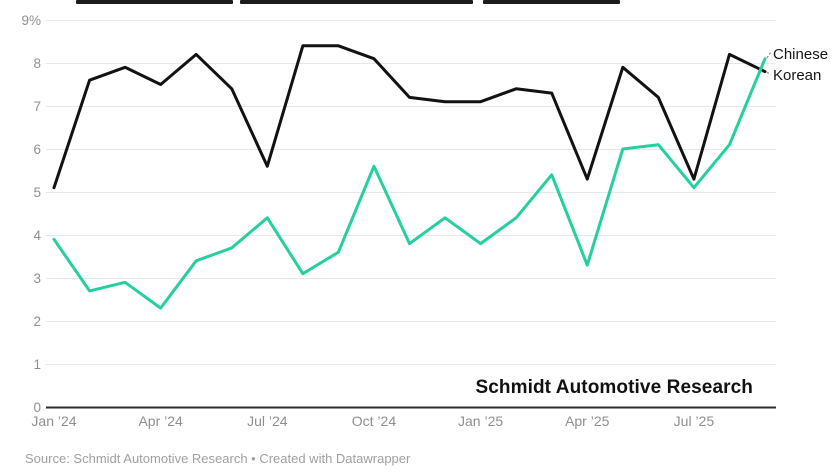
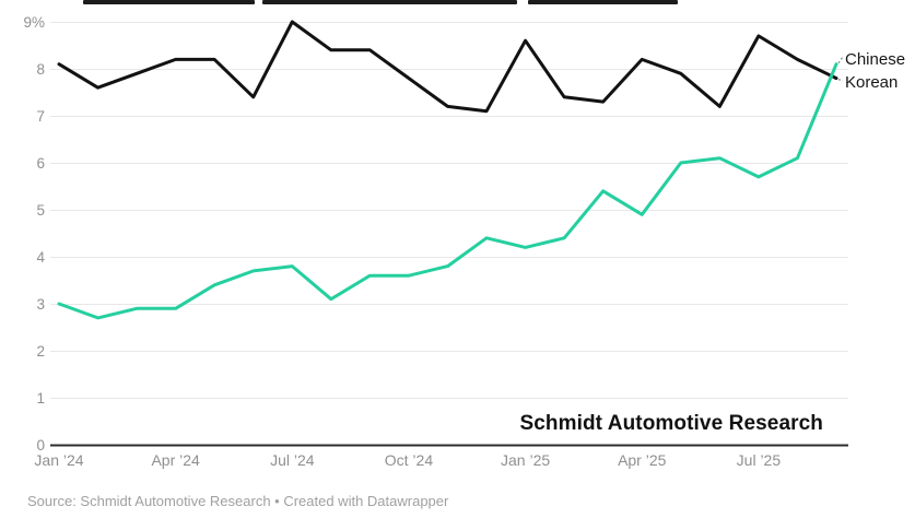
Korean/Jan ’24: 5.1% -> 8.1%
Chinese/Jan ’24: 3.9% -> 3.0%
Korean/Apr ’24: 7.5% -> 8.2%
Chinese/Apr ’24: 2.3% -> 2.9%
Korean/Jul ’24: 5.6% -> 9.0%
Chinese/Jul ’24: 4.4% -> 3.8%
Korean/Oct ’24: 8.1% -> 7.8%
Chinese/Oct ’24: 5.6% -> 3.6%
Korean/Jan ’25: 7.1% -> 8.6%
Chinese/Jan ’25: 3.8% -> 4.2%
Korean/Apr ’25: 5.3% -> 8.2%
Chinese/Apr ’25: 3.3% -> 4.9%
Korean/Jul ’25: 5.3% -> 8.7%
Chinese/Jul ’25: 5.1% -> 5.7%
